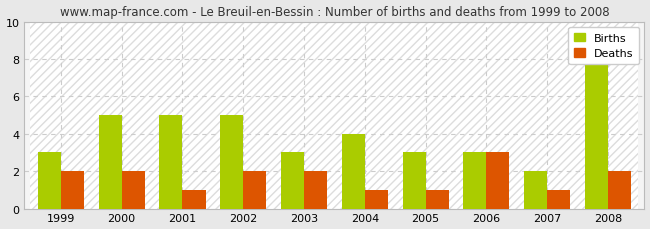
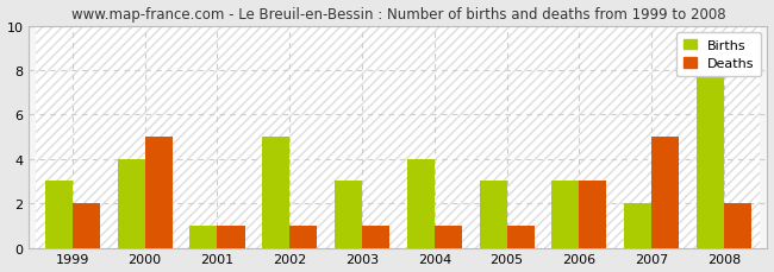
Births/2000: 5 -> 4
Deaths/2000: 2 -> 5
Births/2001: 5 -> 1
Deaths/2002: 2 -> 1
Deaths/2003: 2 -> 1
Deaths/2007: 1 -> 5
